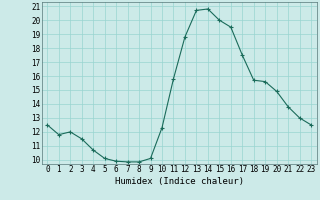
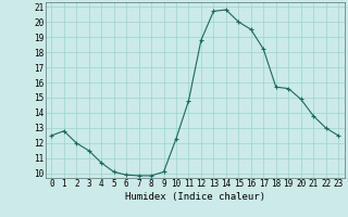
1: 11.8 -> 12.8
11: 15.8 -> 14.8
17: 17.5 -> 18.2
